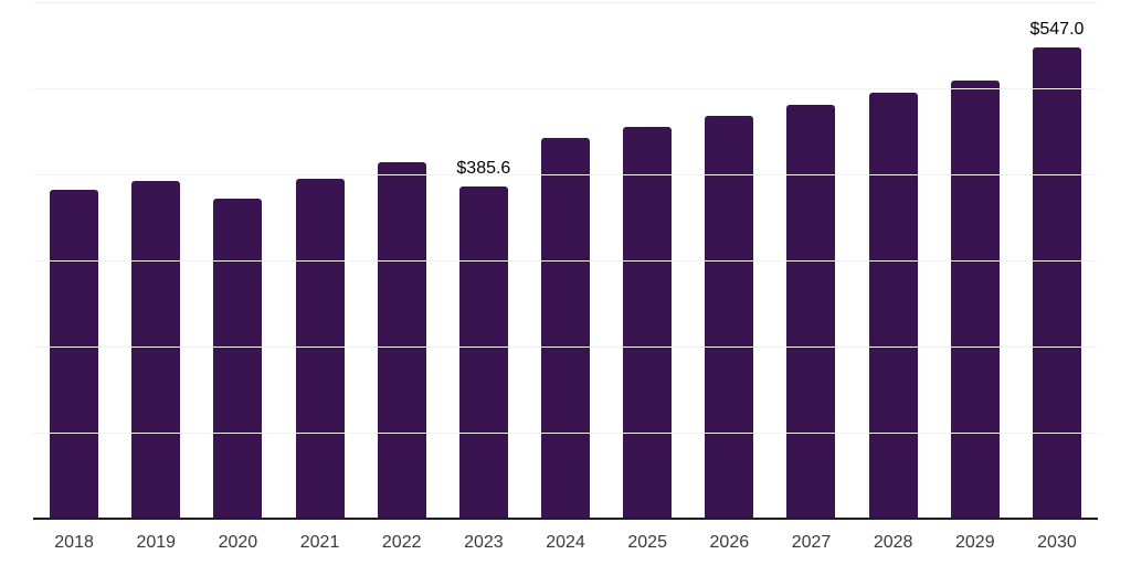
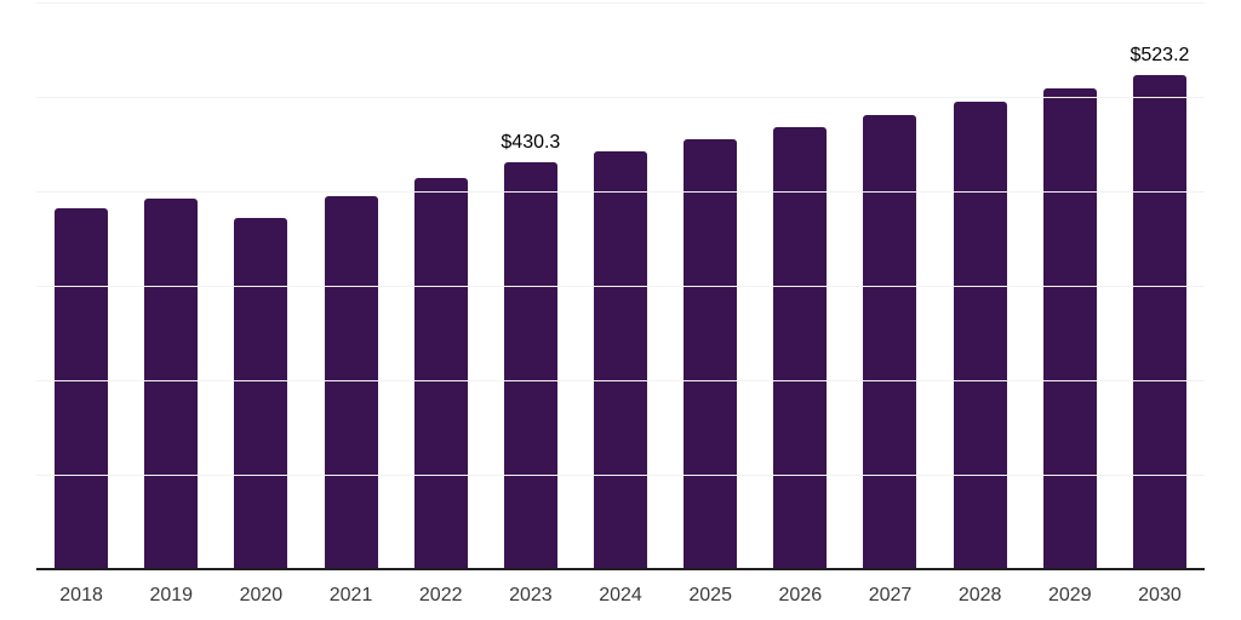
2023: $385.6 -> $430.3
2030: $547.0 -> $523.2
